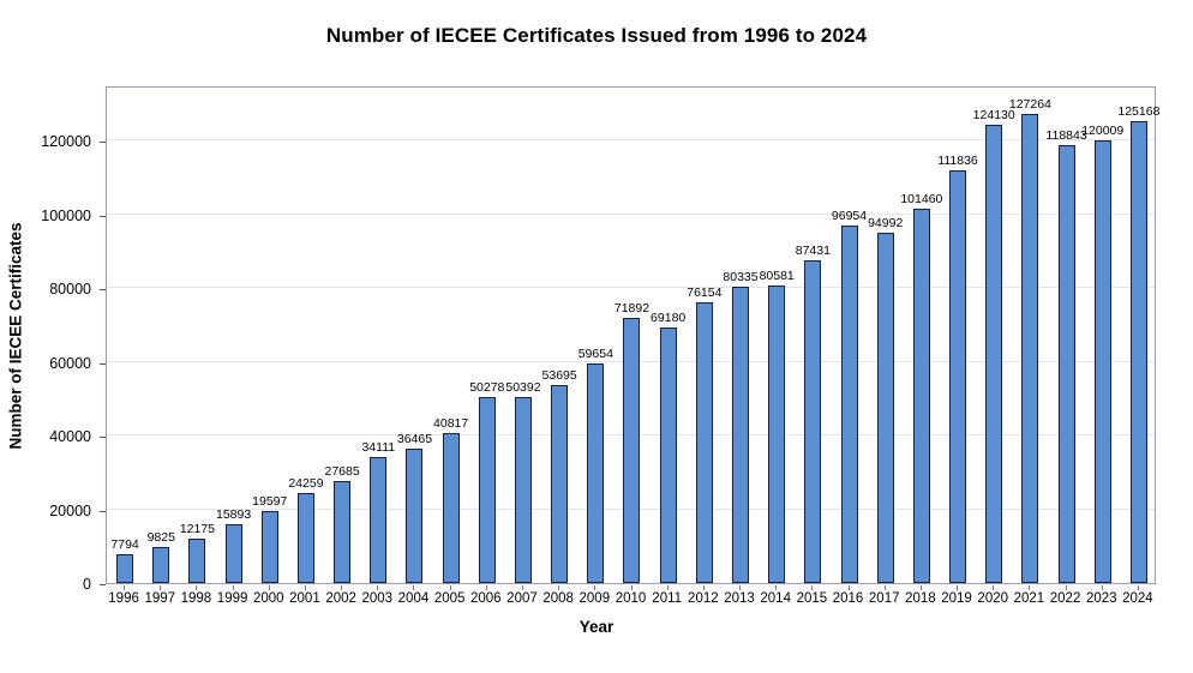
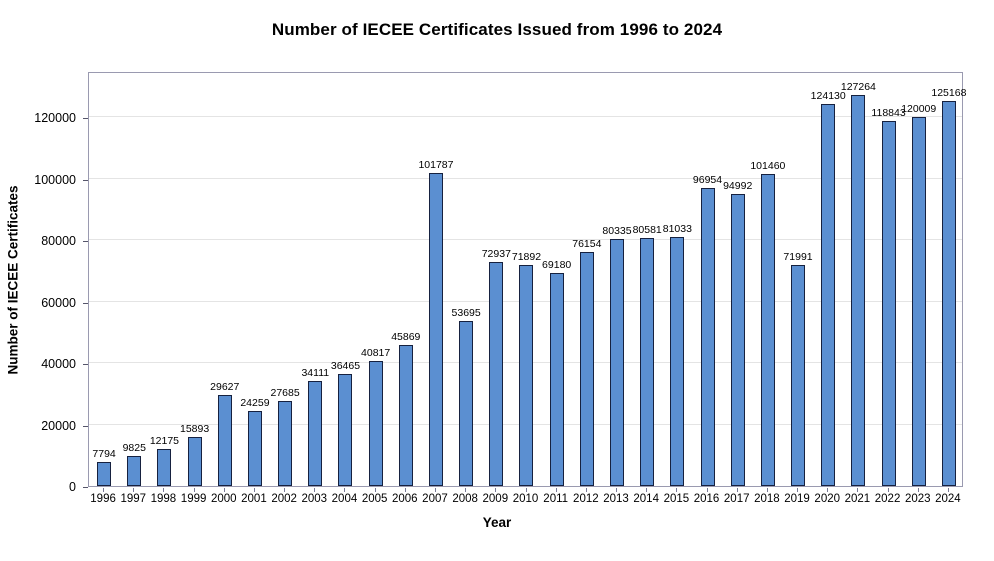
2000: 19597 -> 29627
2006: 50278 -> 45869
2007: 50392 -> 101787
2009: 59654 -> 72937
2015: 87431 -> 81033
2019: 111836 -> 71991
